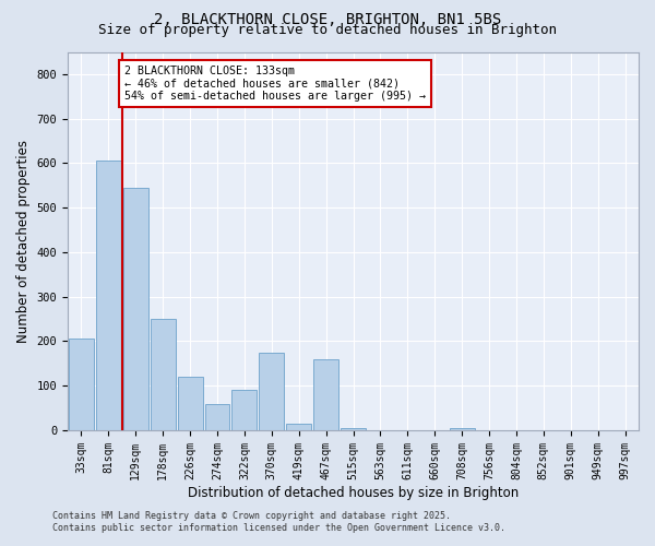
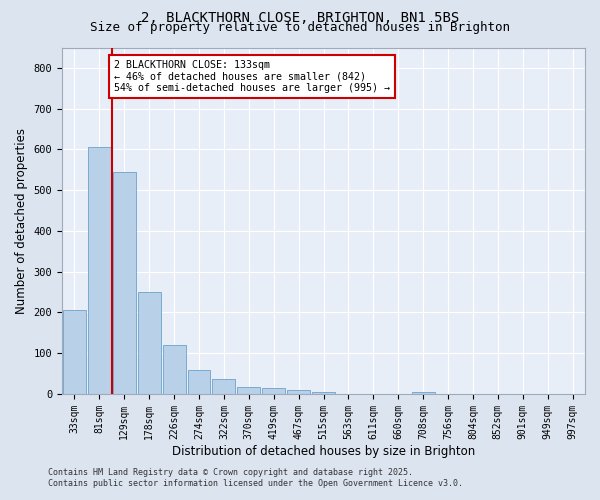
322sqm: 90 -> 37
370sqm: 175 -> 17
467sqm: 160 -> 10
